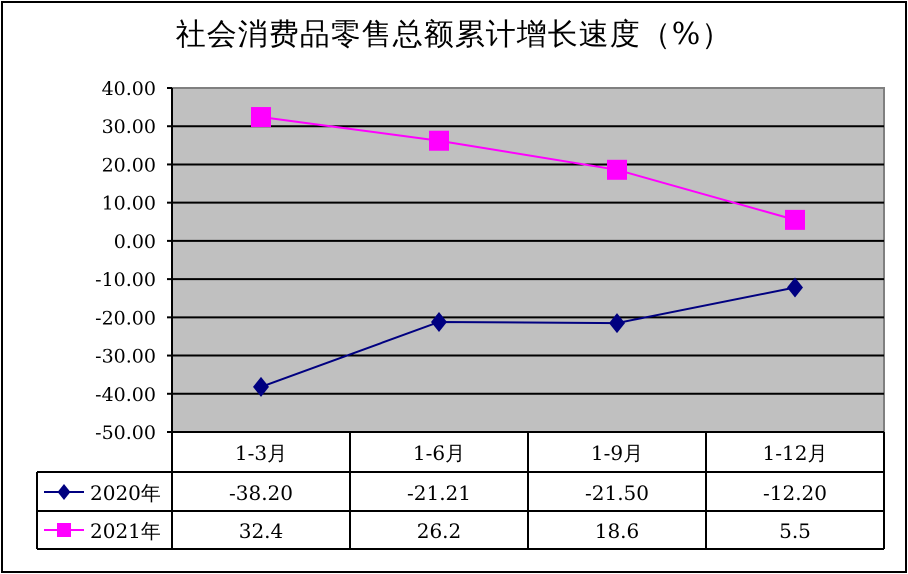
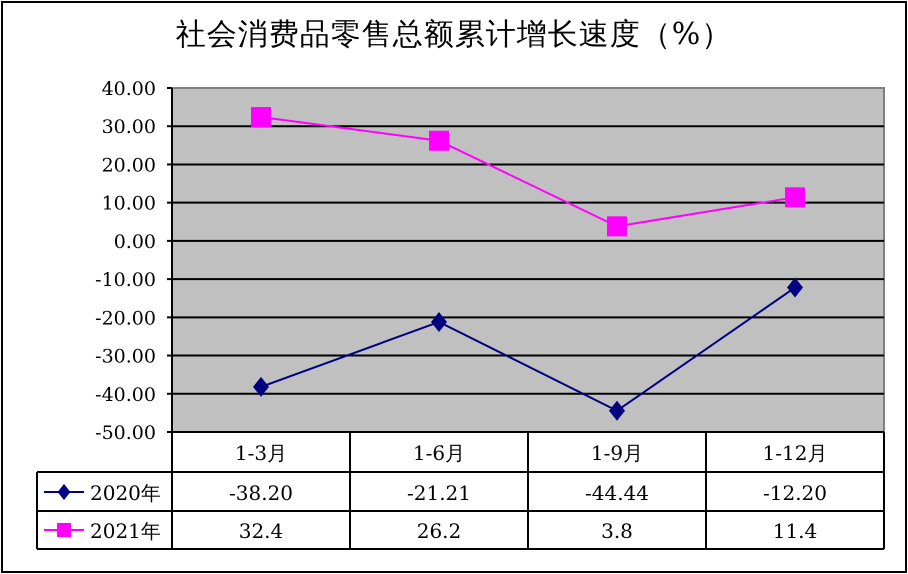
2020年/1-9月: -21.50 -> -44.44
2021年/1-9月: 18.6 -> 3.8
2021年/1-12月: 5.5 -> 11.4
